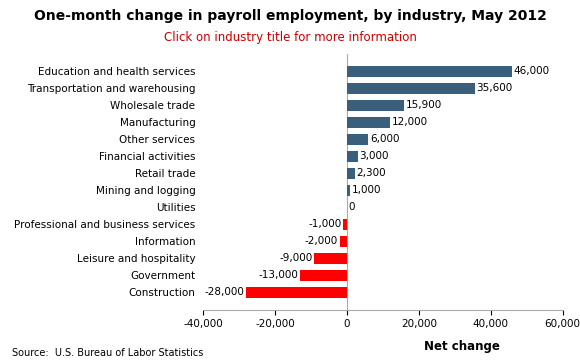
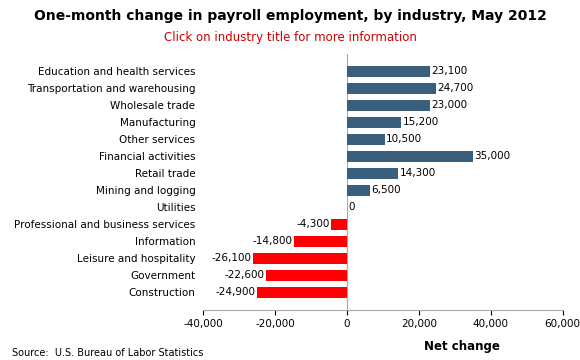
Education and health services: 46,000 -> 23,100
Transportation and warehousing: 35,600 -> 24,700
Wholesale trade: 15,900 -> 23,000
Manufacturing: 12,000 -> 15,200
Other services: 6,000 -> 10,500
Financial activities: 3,000 -> 35,000
Retail trade: 2,300 -> 14,300
Mining and logging: 1,000 -> 6,500
Professional and business services: -1,000 -> -4,300
Information: -2,000 -> -14,800
Leisure and hospitality: -9,000 -> -26,100
Government: -13,000 -> -22,600
Construction: -28,000 -> -24,900
